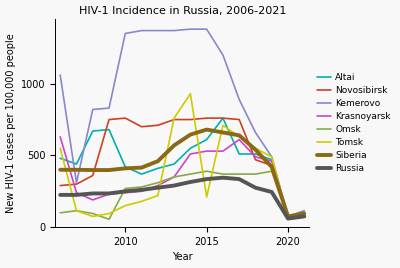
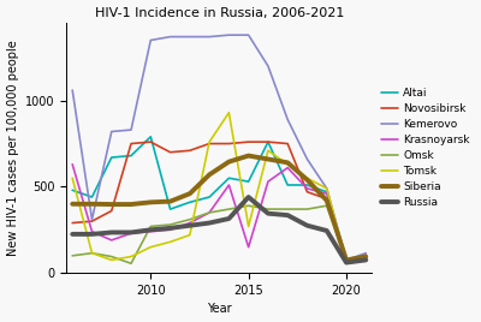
Altai/2010: 420 -> 790
Altai/2015: 610 -> 530
Krasnoyarsk/2015: 530 -> 150
Tomsk/2015: 210 -> 270
Russia/2015: 340 -> 440
